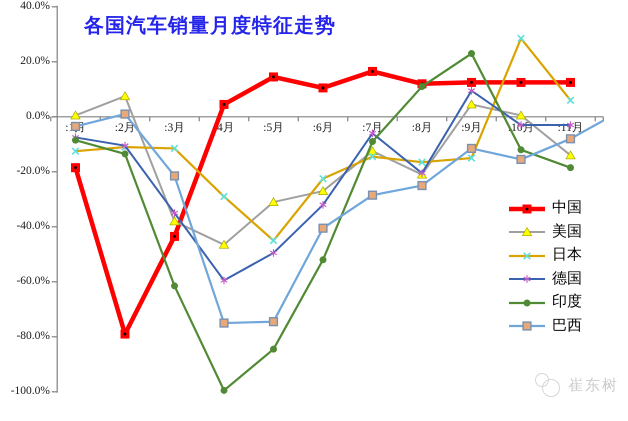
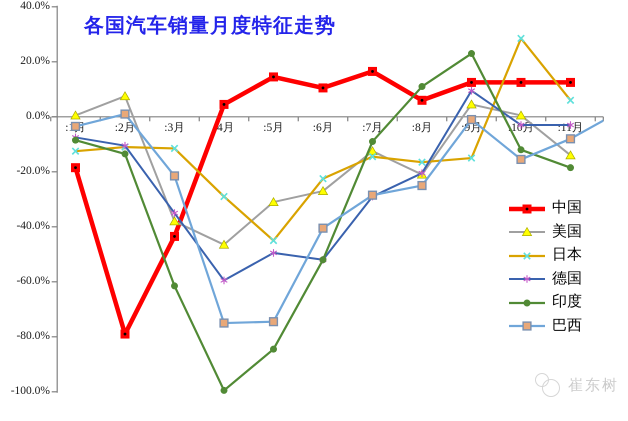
德国/:6月: -32% -> -52%
德国/:7月: -6% -> -29%
中国/:8月: 12% -> 6%
巴西/:9月: -12% -> -1%
